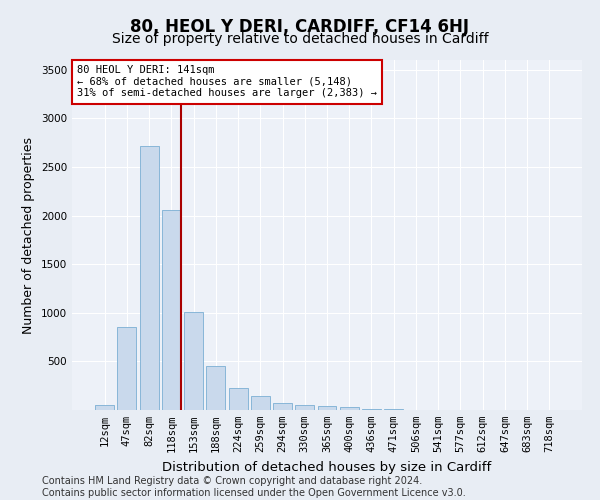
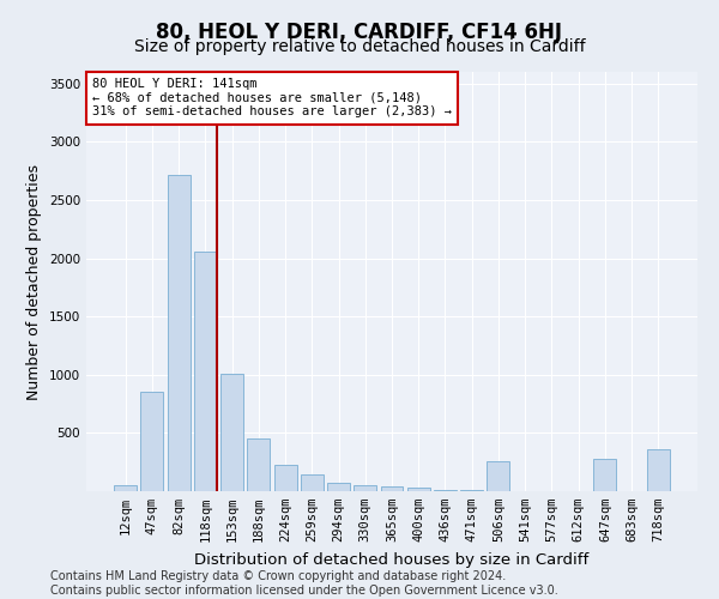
506sqm: 0 -> 260
647sqm: 0 -> 280
718sqm: 0 -> 360
